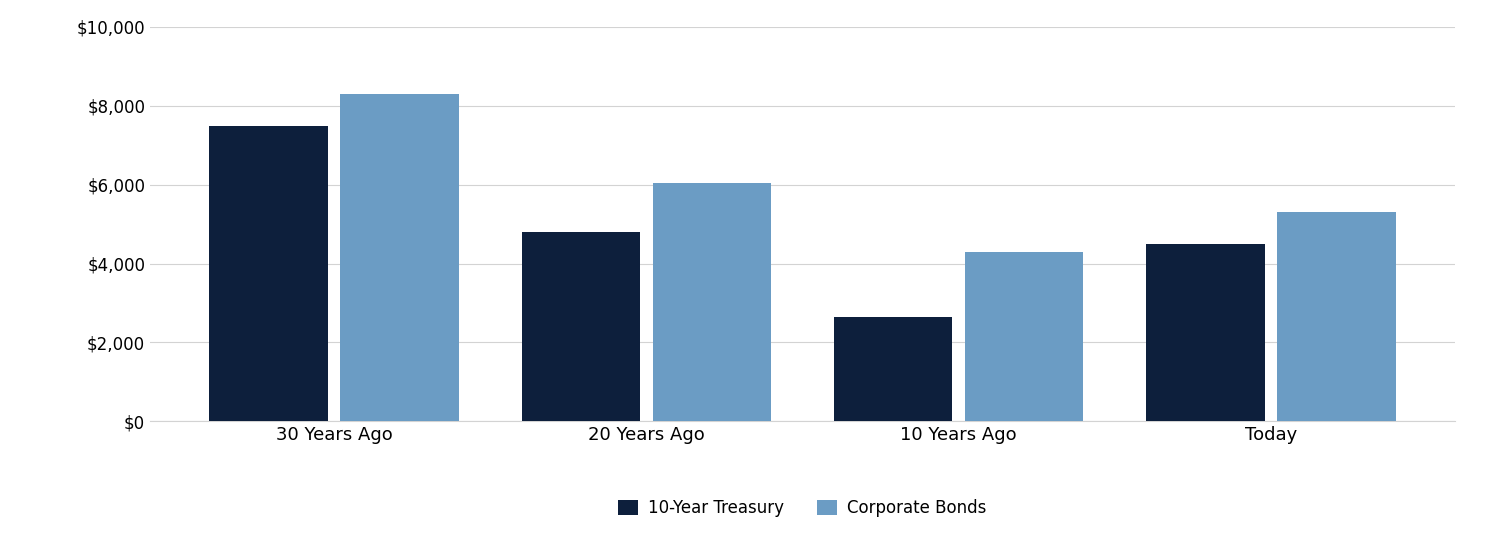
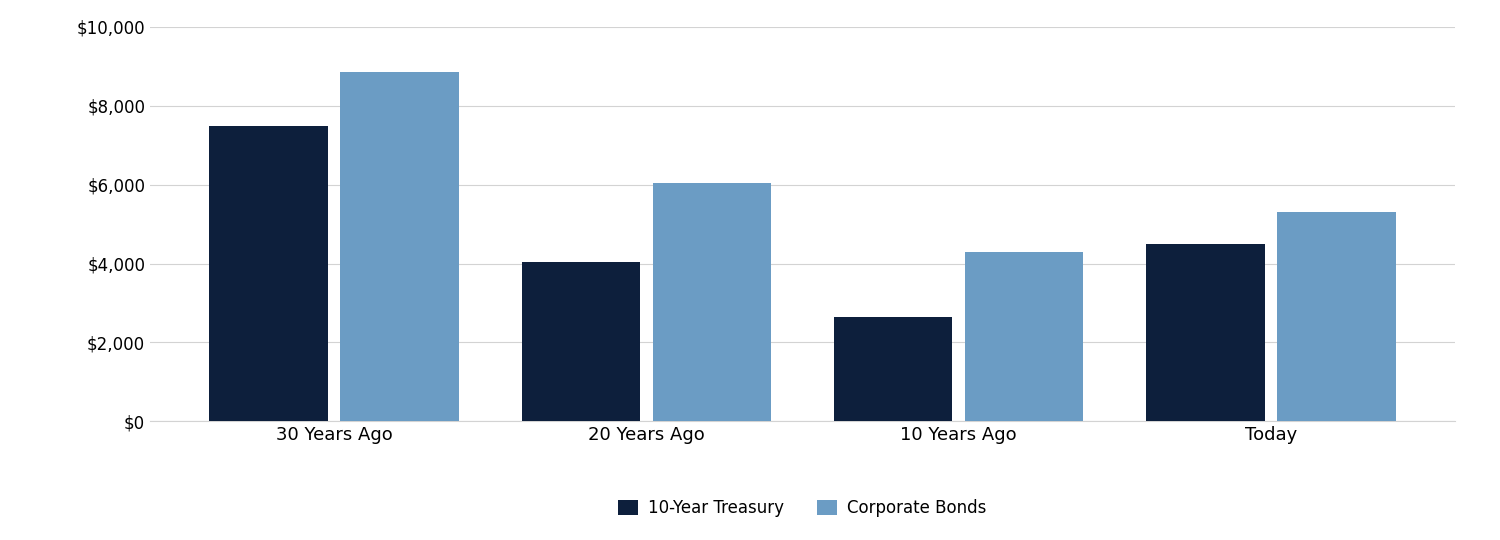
Corporate Bonds/30 Years Ago: $8,300 -> $8,850
10-Year Treasury/20 Years Ago: $4,800 -> $4,050
